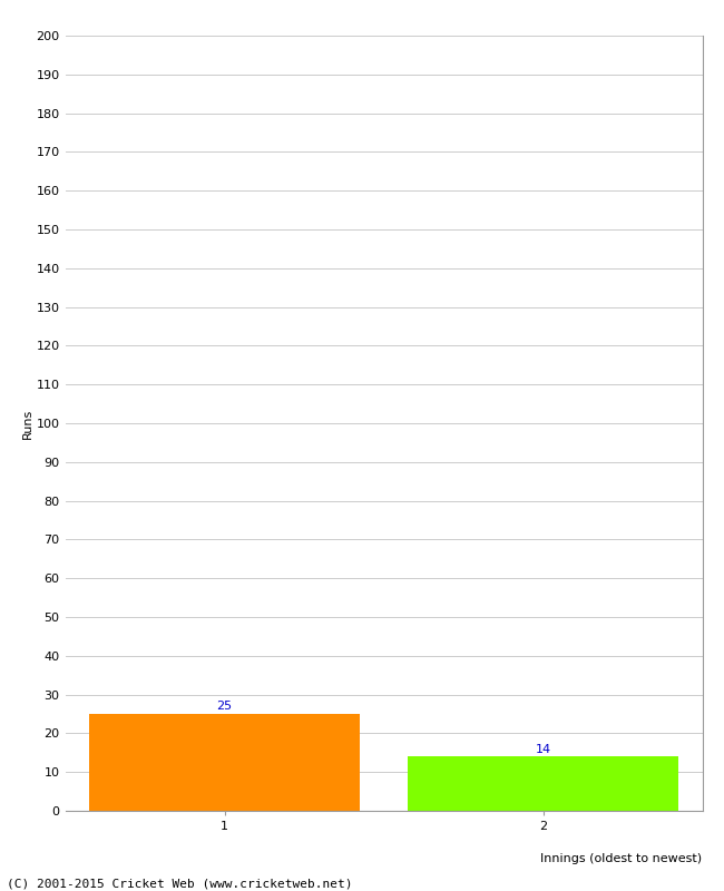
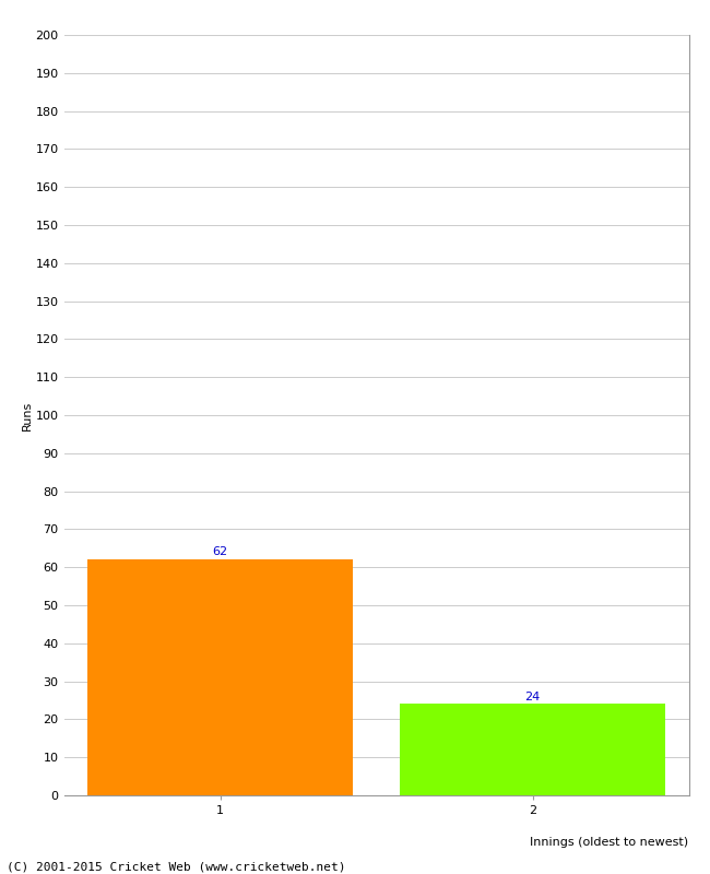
1: 25 -> 62
2: 14 -> 24
